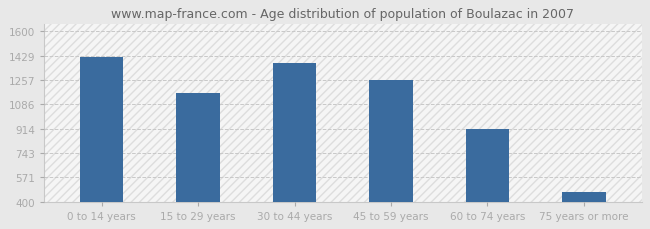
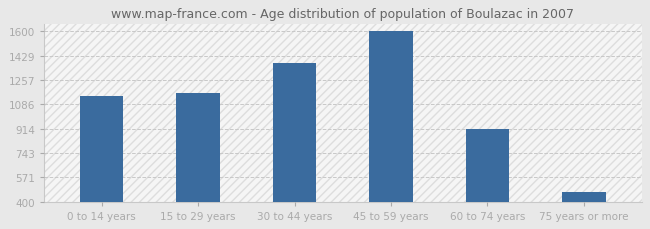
0 to 14 years: 1420 -> 1140
45 to 59 years: 1260 -> 1600
